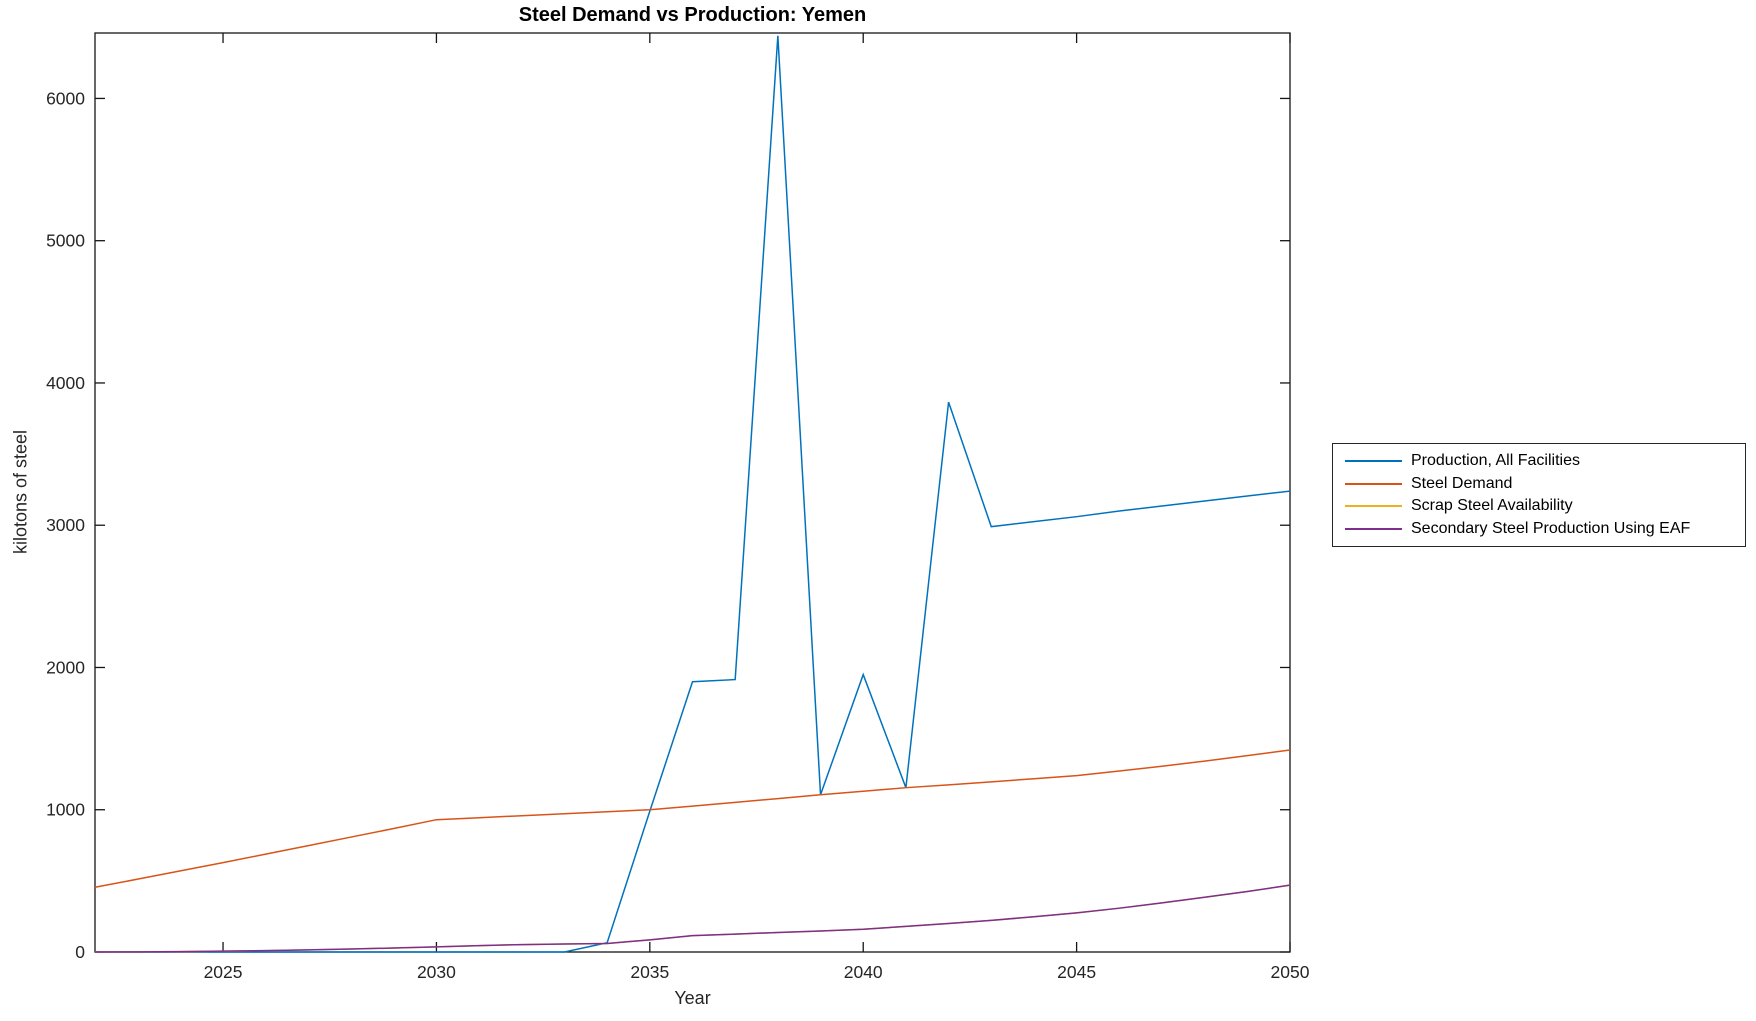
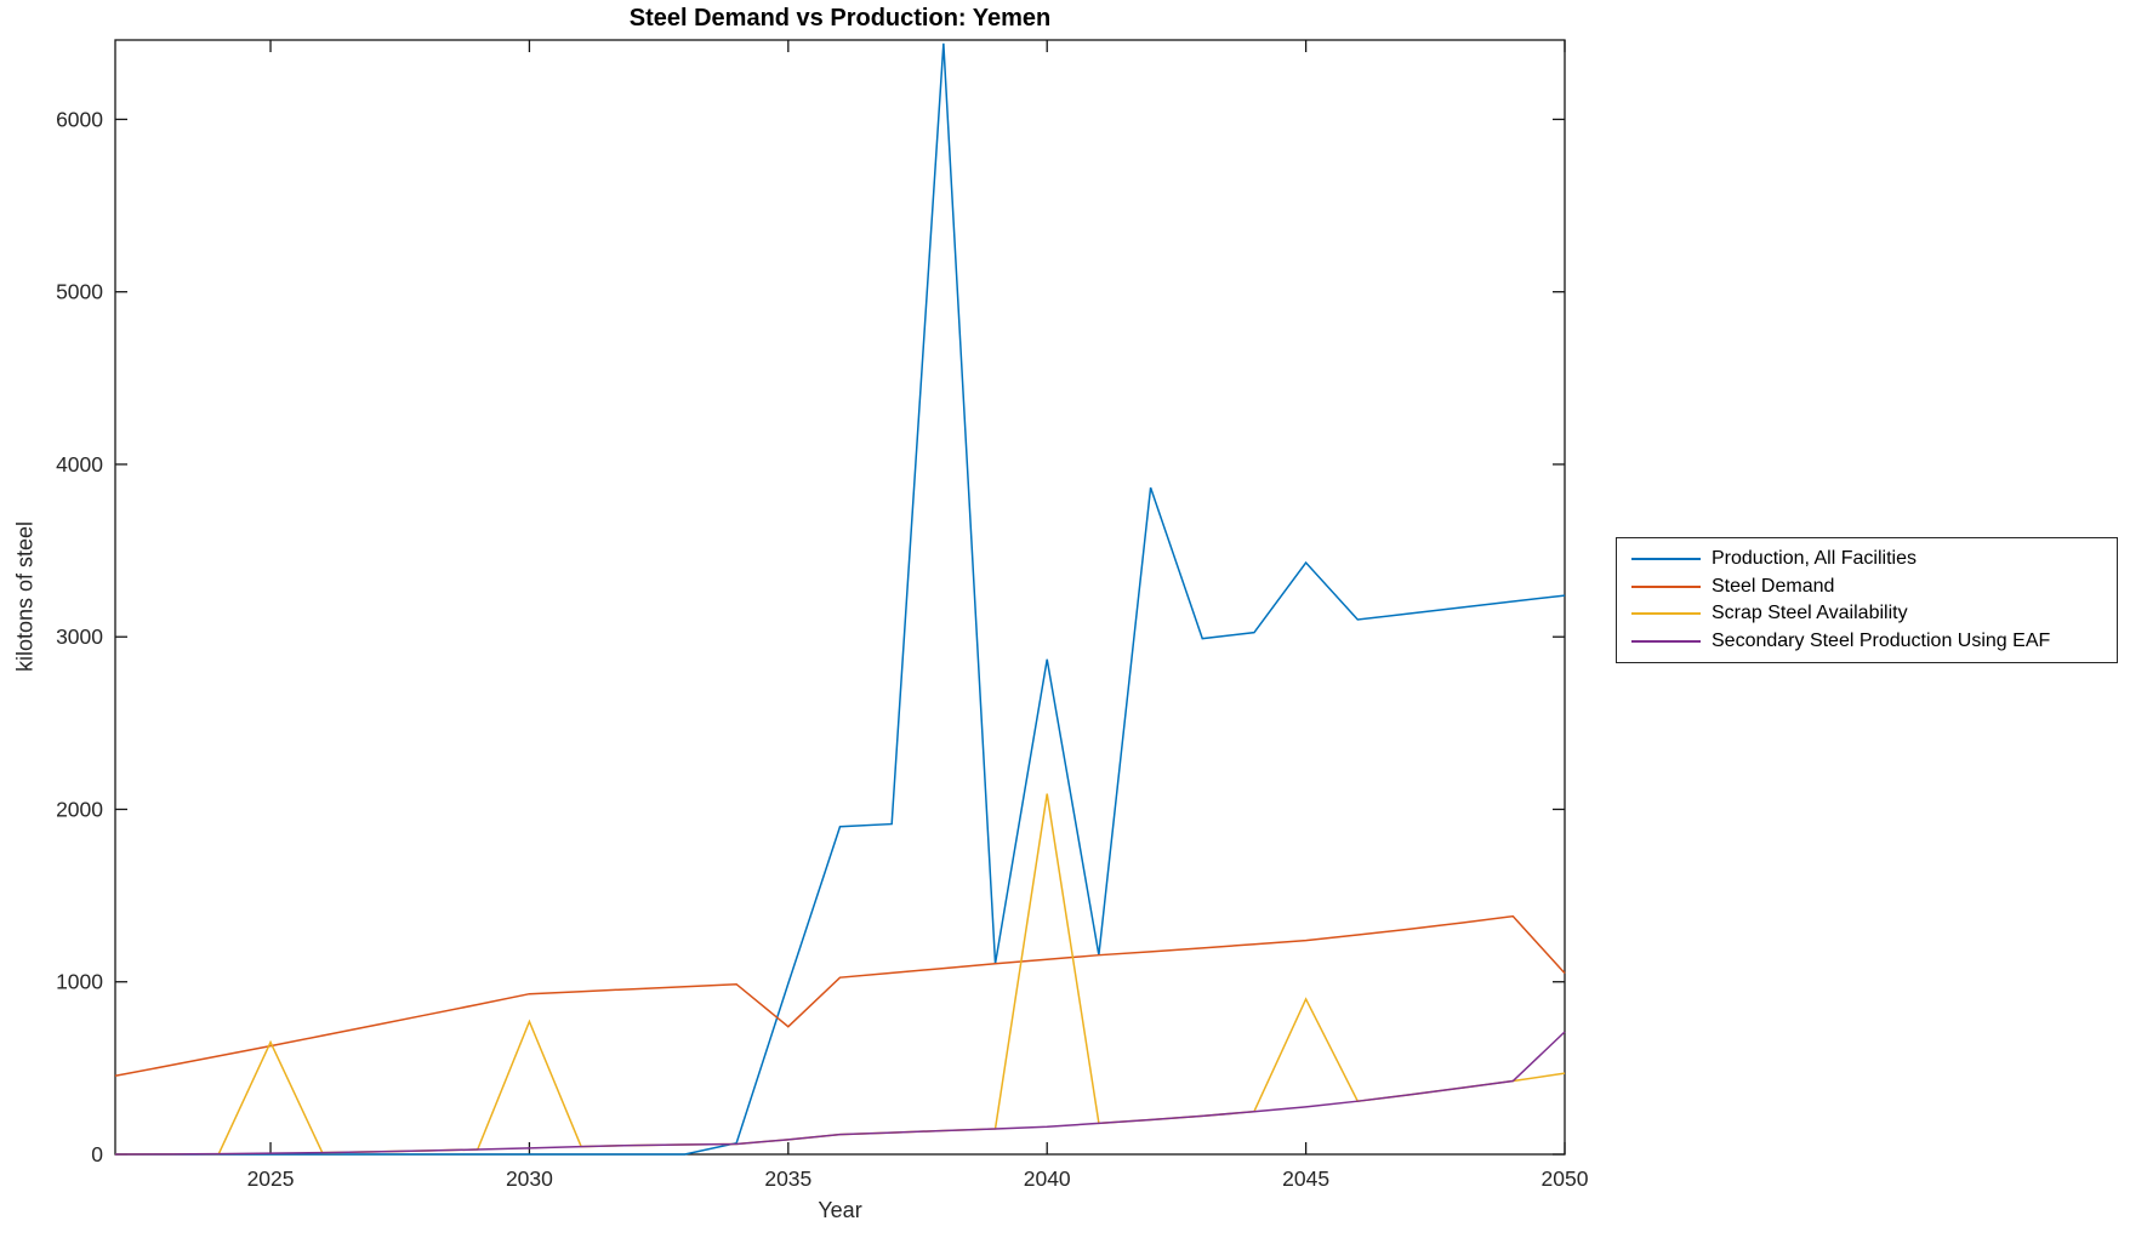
Scrap Steel Availability/2025: 10 -> 650
Scrap Steel Availability/2030: 40 -> 770
Steel Demand/2035: 1000 -> 740
Production, All Facilities/2040: 1950 -> 2870
Scrap Steel Availability/2040: 160 -> 2090
Production, All Facilities/2045: 3060 -> 3430
Scrap Steel Availability/2045: 280 -> 900
Steel Demand/2050: 1420 -> 1050
Secondary Steel Production Using EAF/2050: 470 -> 710
